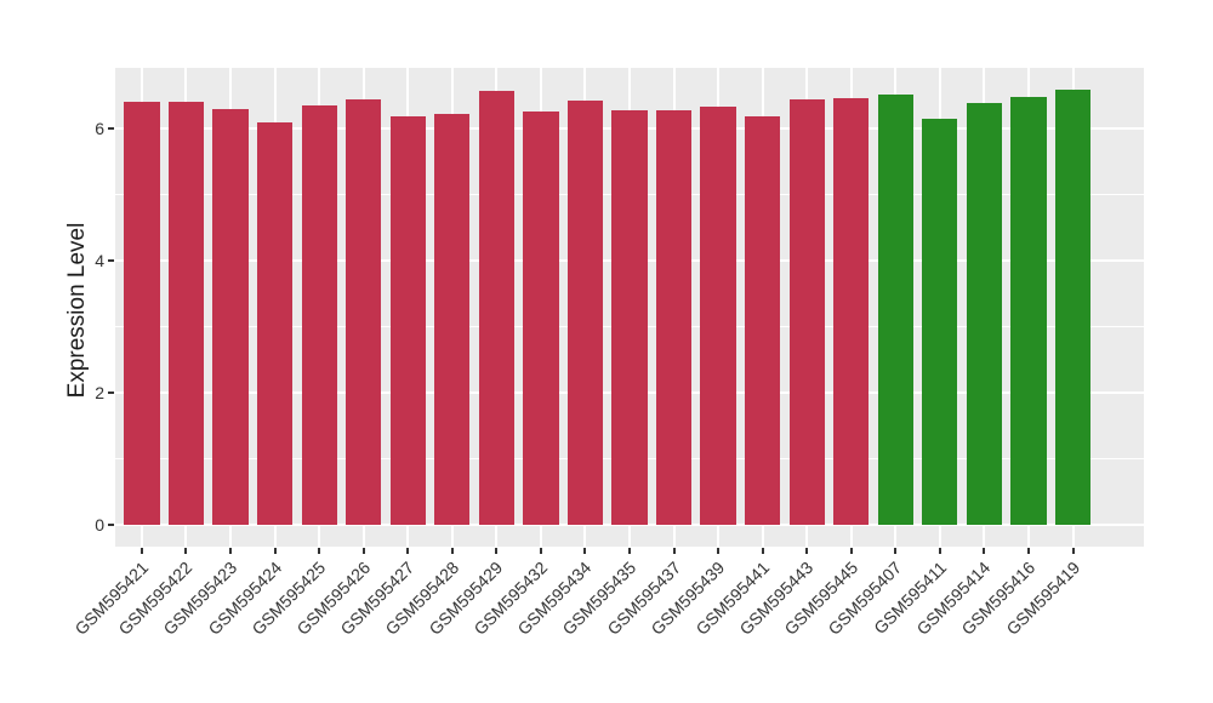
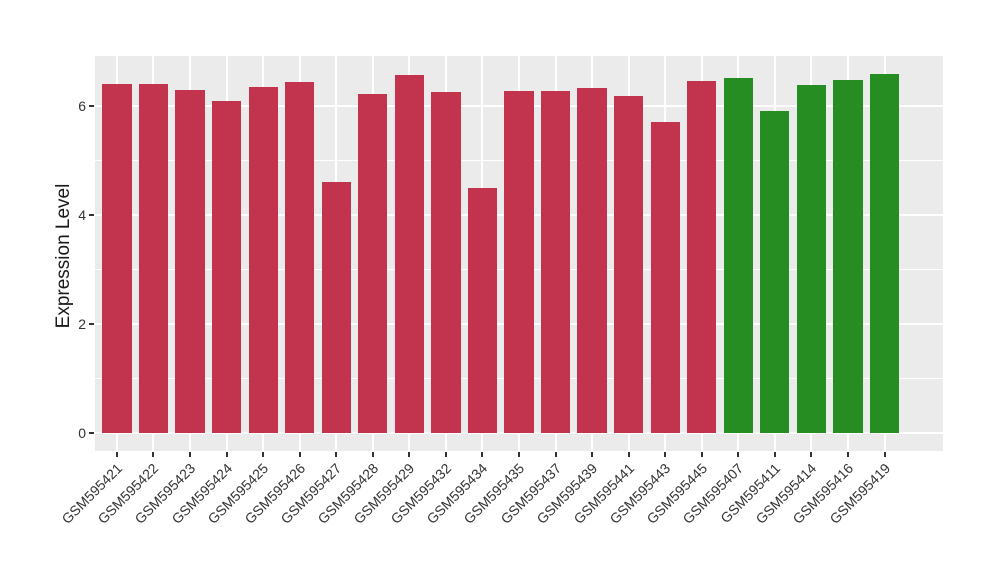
GSM595427: 6.2 -> 4.6
GSM595434: 6.4 -> 4.5
GSM595443: 6.4 -> 5.7
GSM595411: 6.1 -> 5.9
